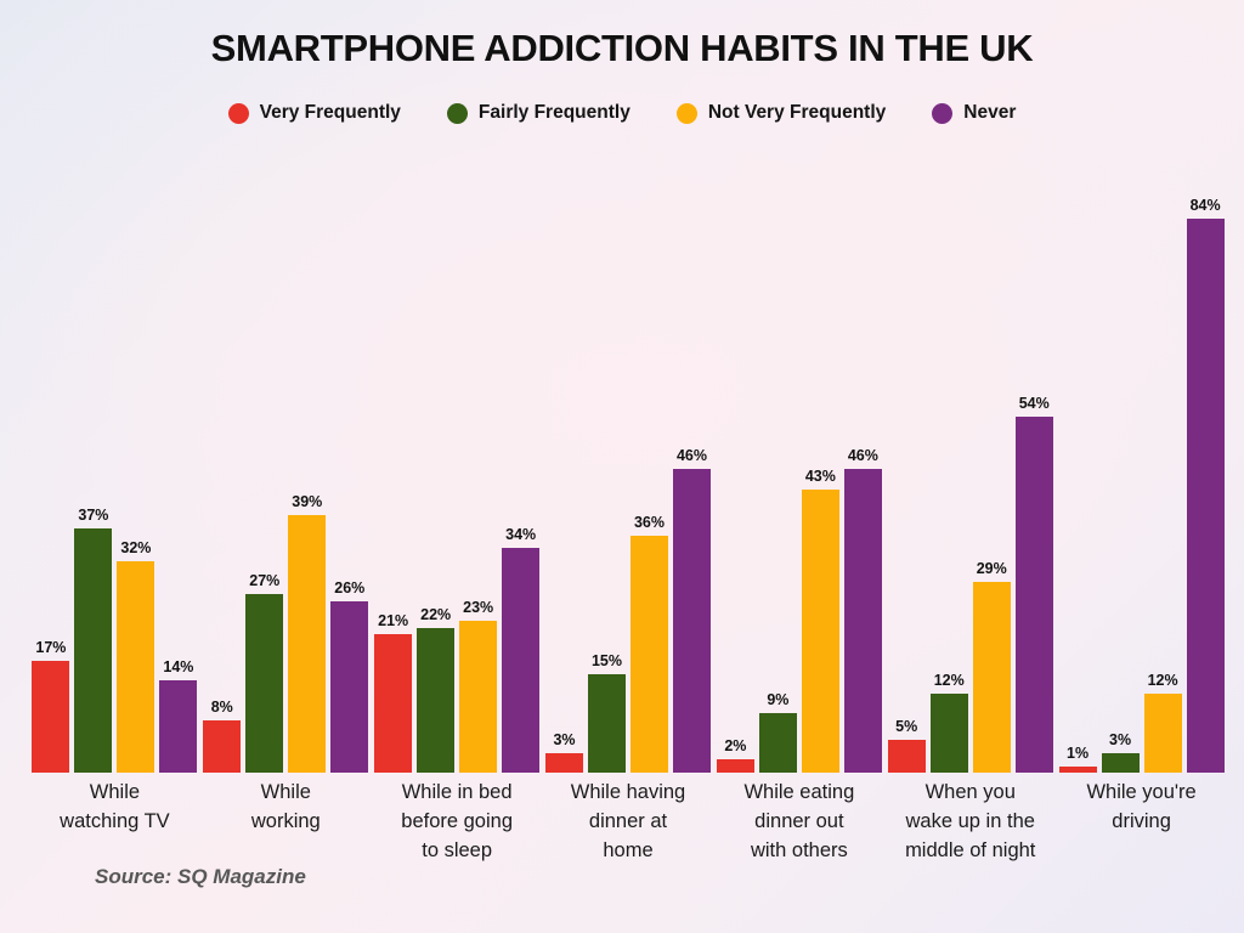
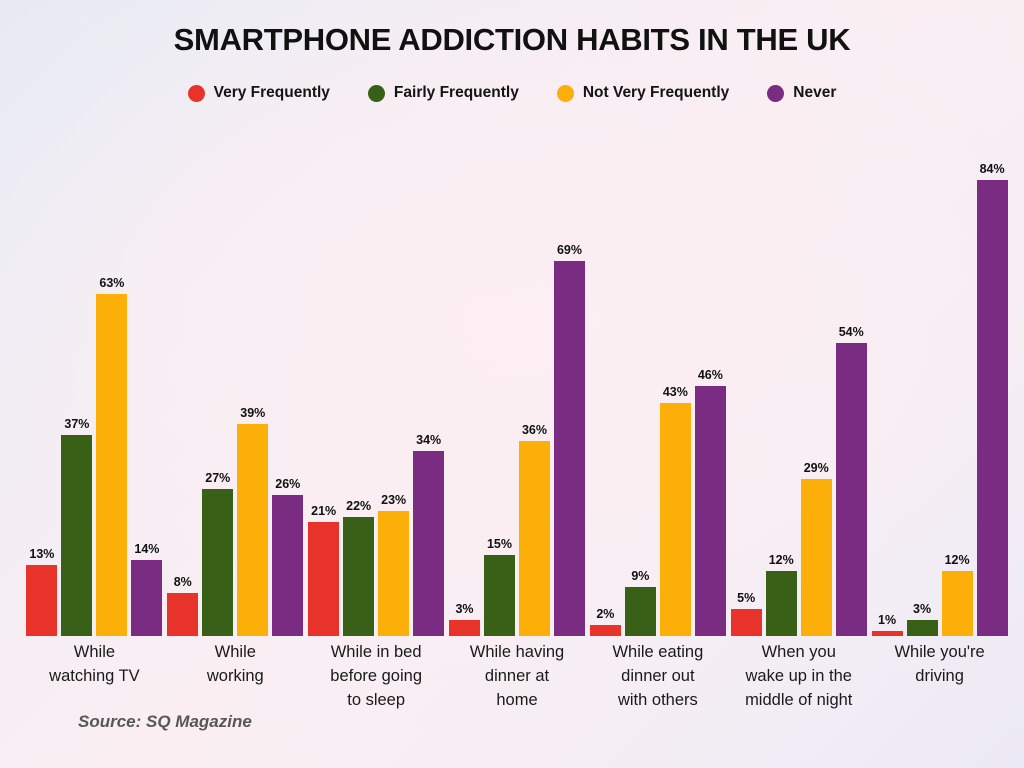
Very Frequently/While watching TV: 17% -> 13%
Not Very Frequently/While watching TV: 32% -> 63%
Never/While having dinner at home: 46% -> 69%
